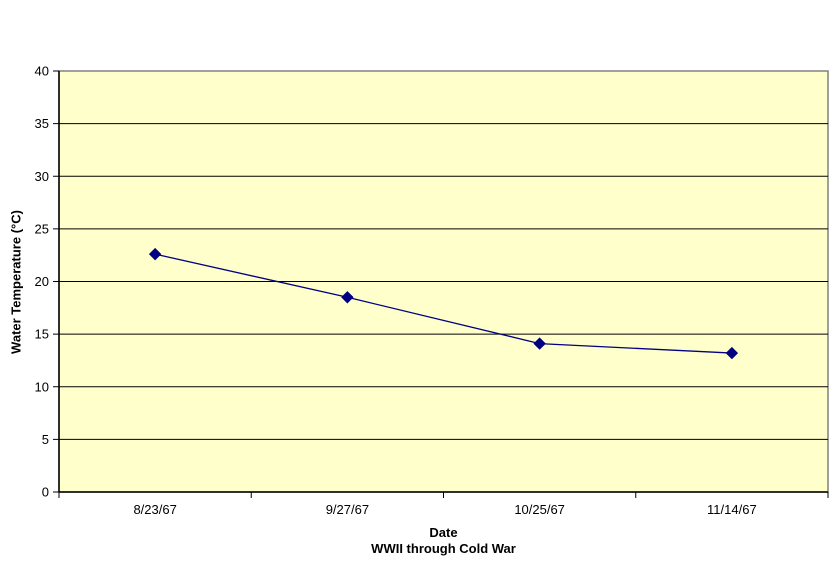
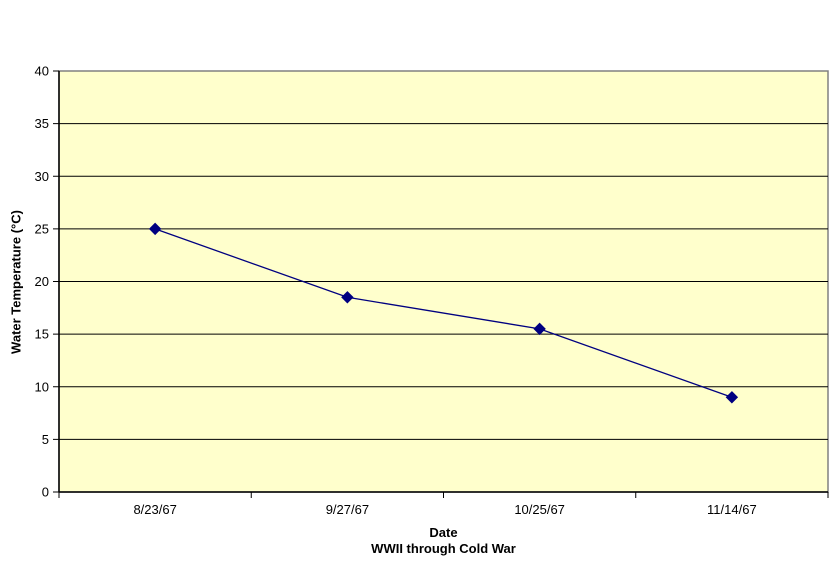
8/23/67: 22.6 -> 25.0
10/25/67: 14.1 -> 15.5
11/14/67: 13.2 -> 9.0
